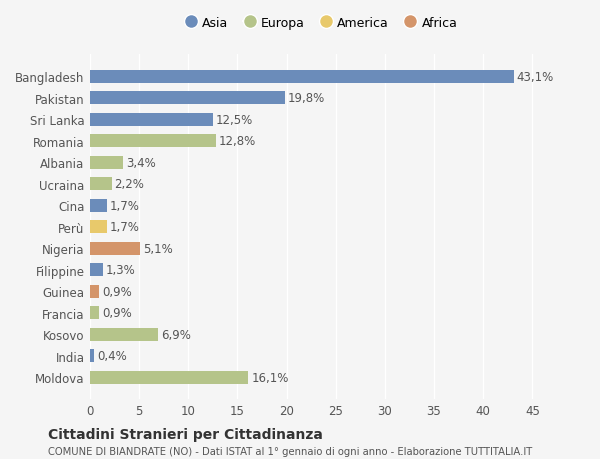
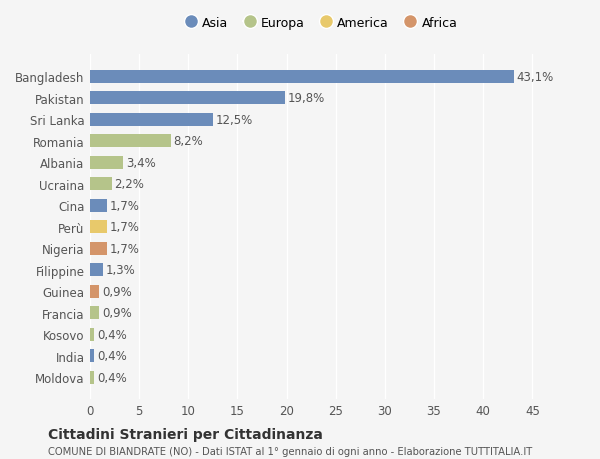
Romania: 12,8% -> 8,2%
Nigeria: 5,1% -> 1,7%
Kosovo: 6,9% -> 0,4%
Moldova: 16,1% -> 0,4%
